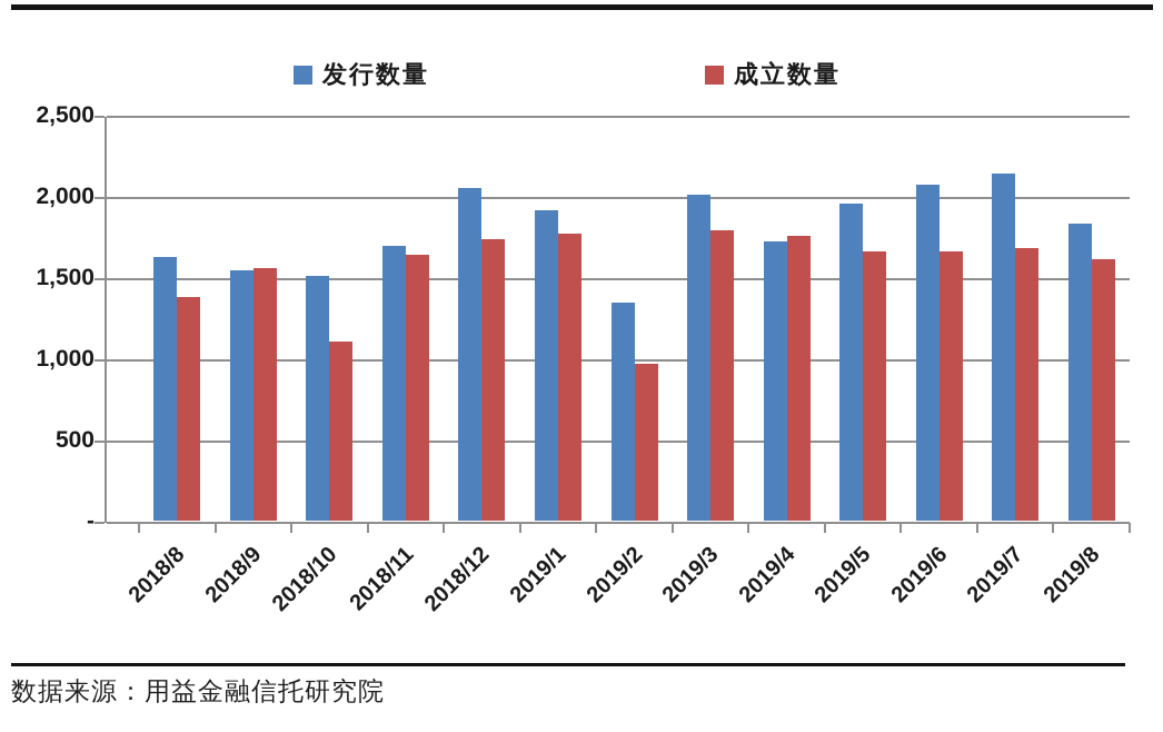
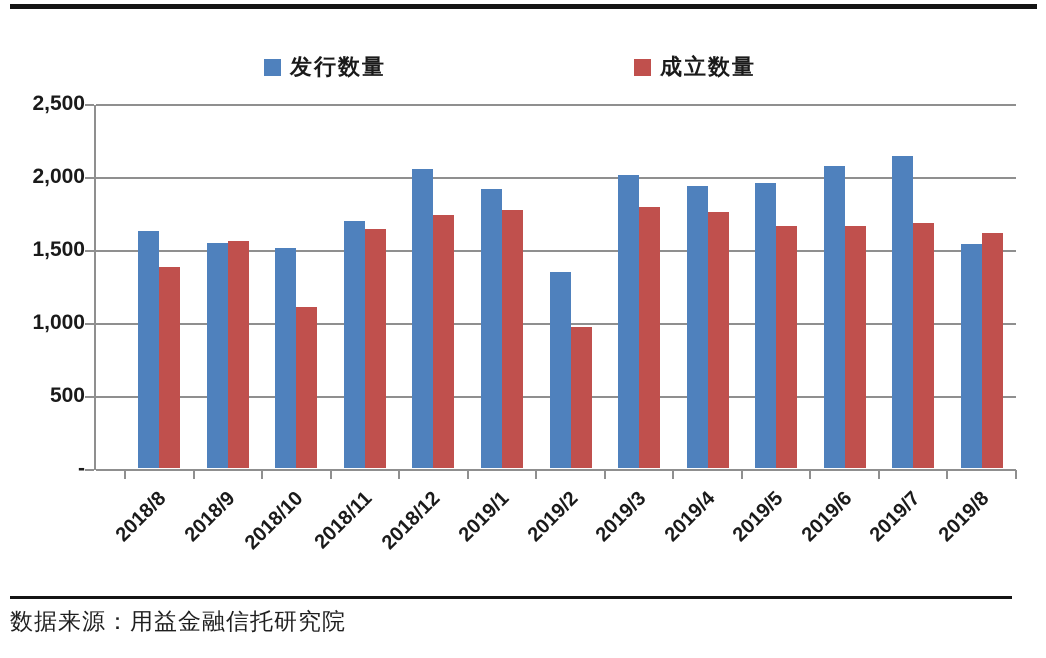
发行数量/2019/4: 1720 -> 1940
发行数量/2019/8: 1830 -> 1540
